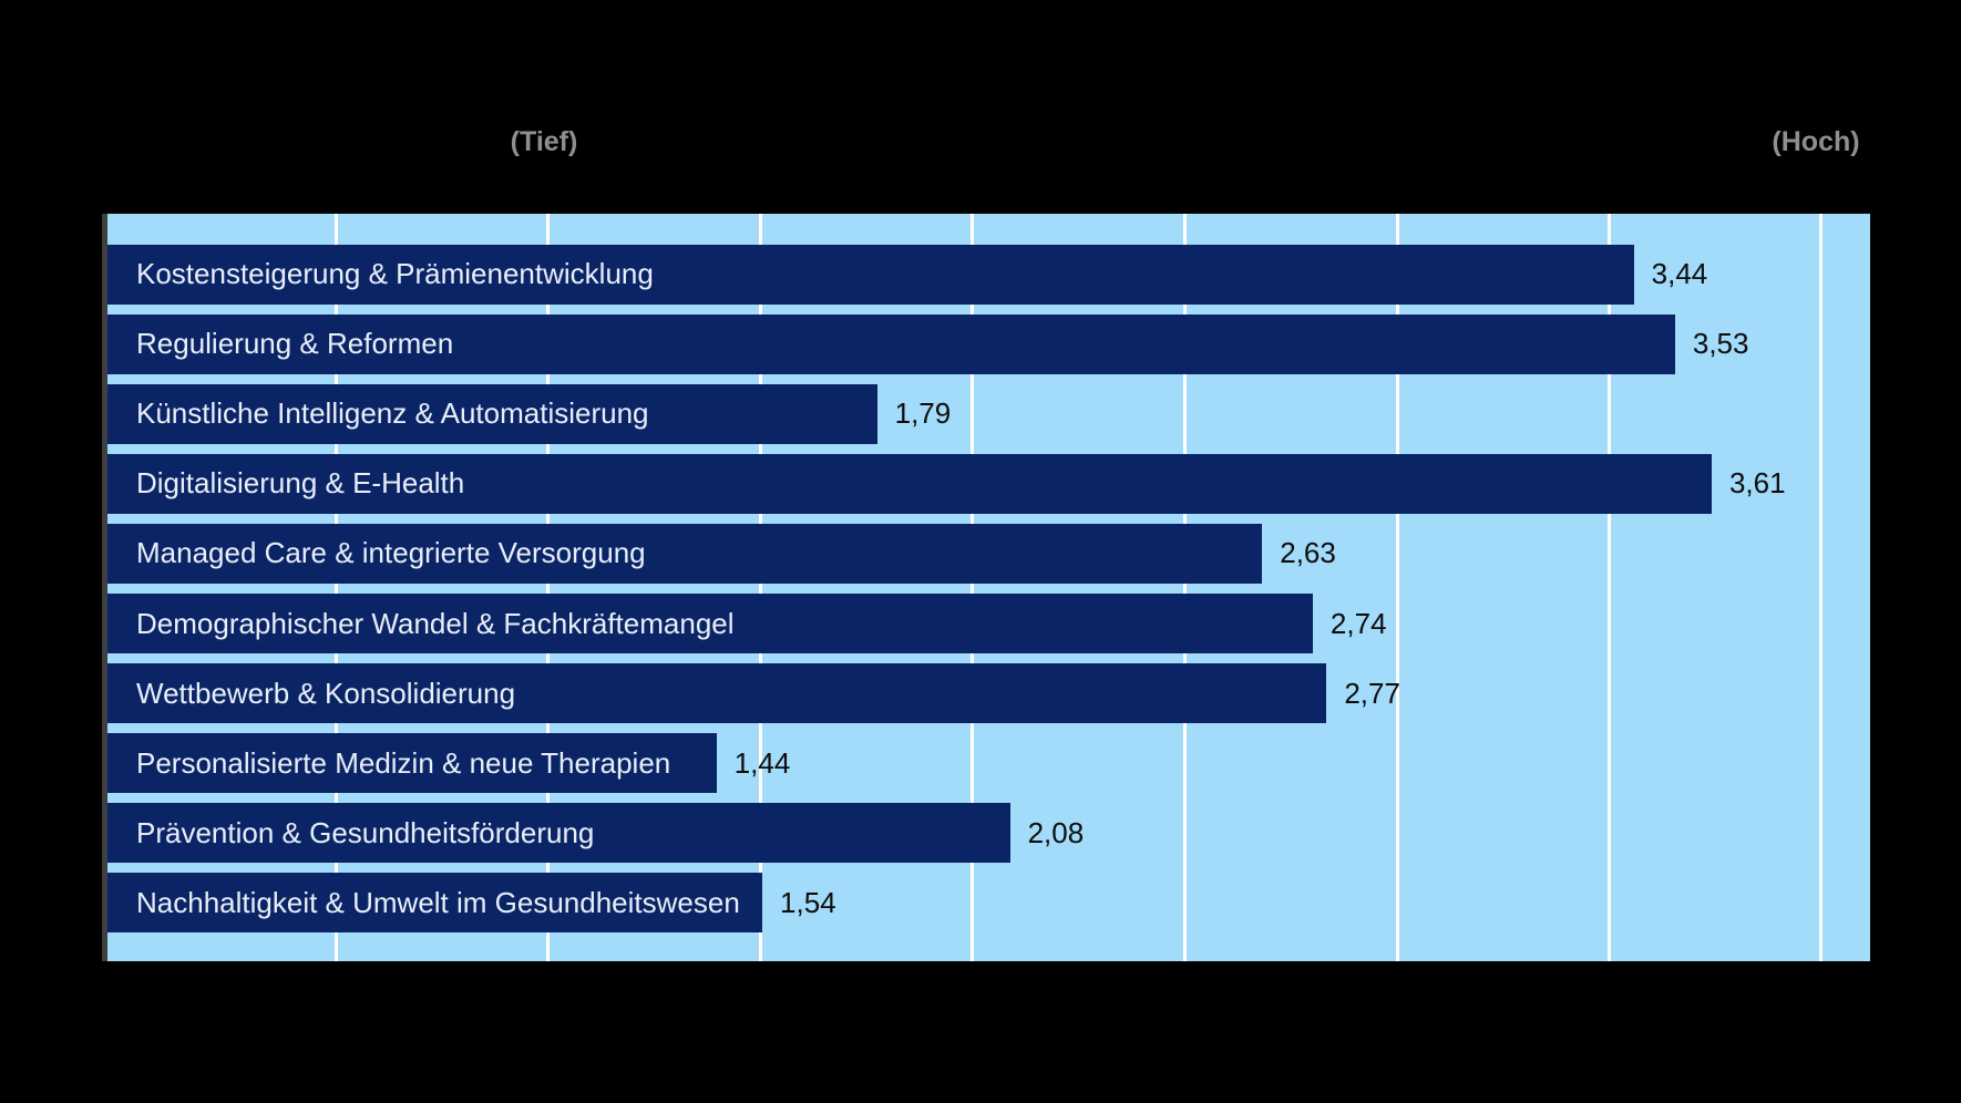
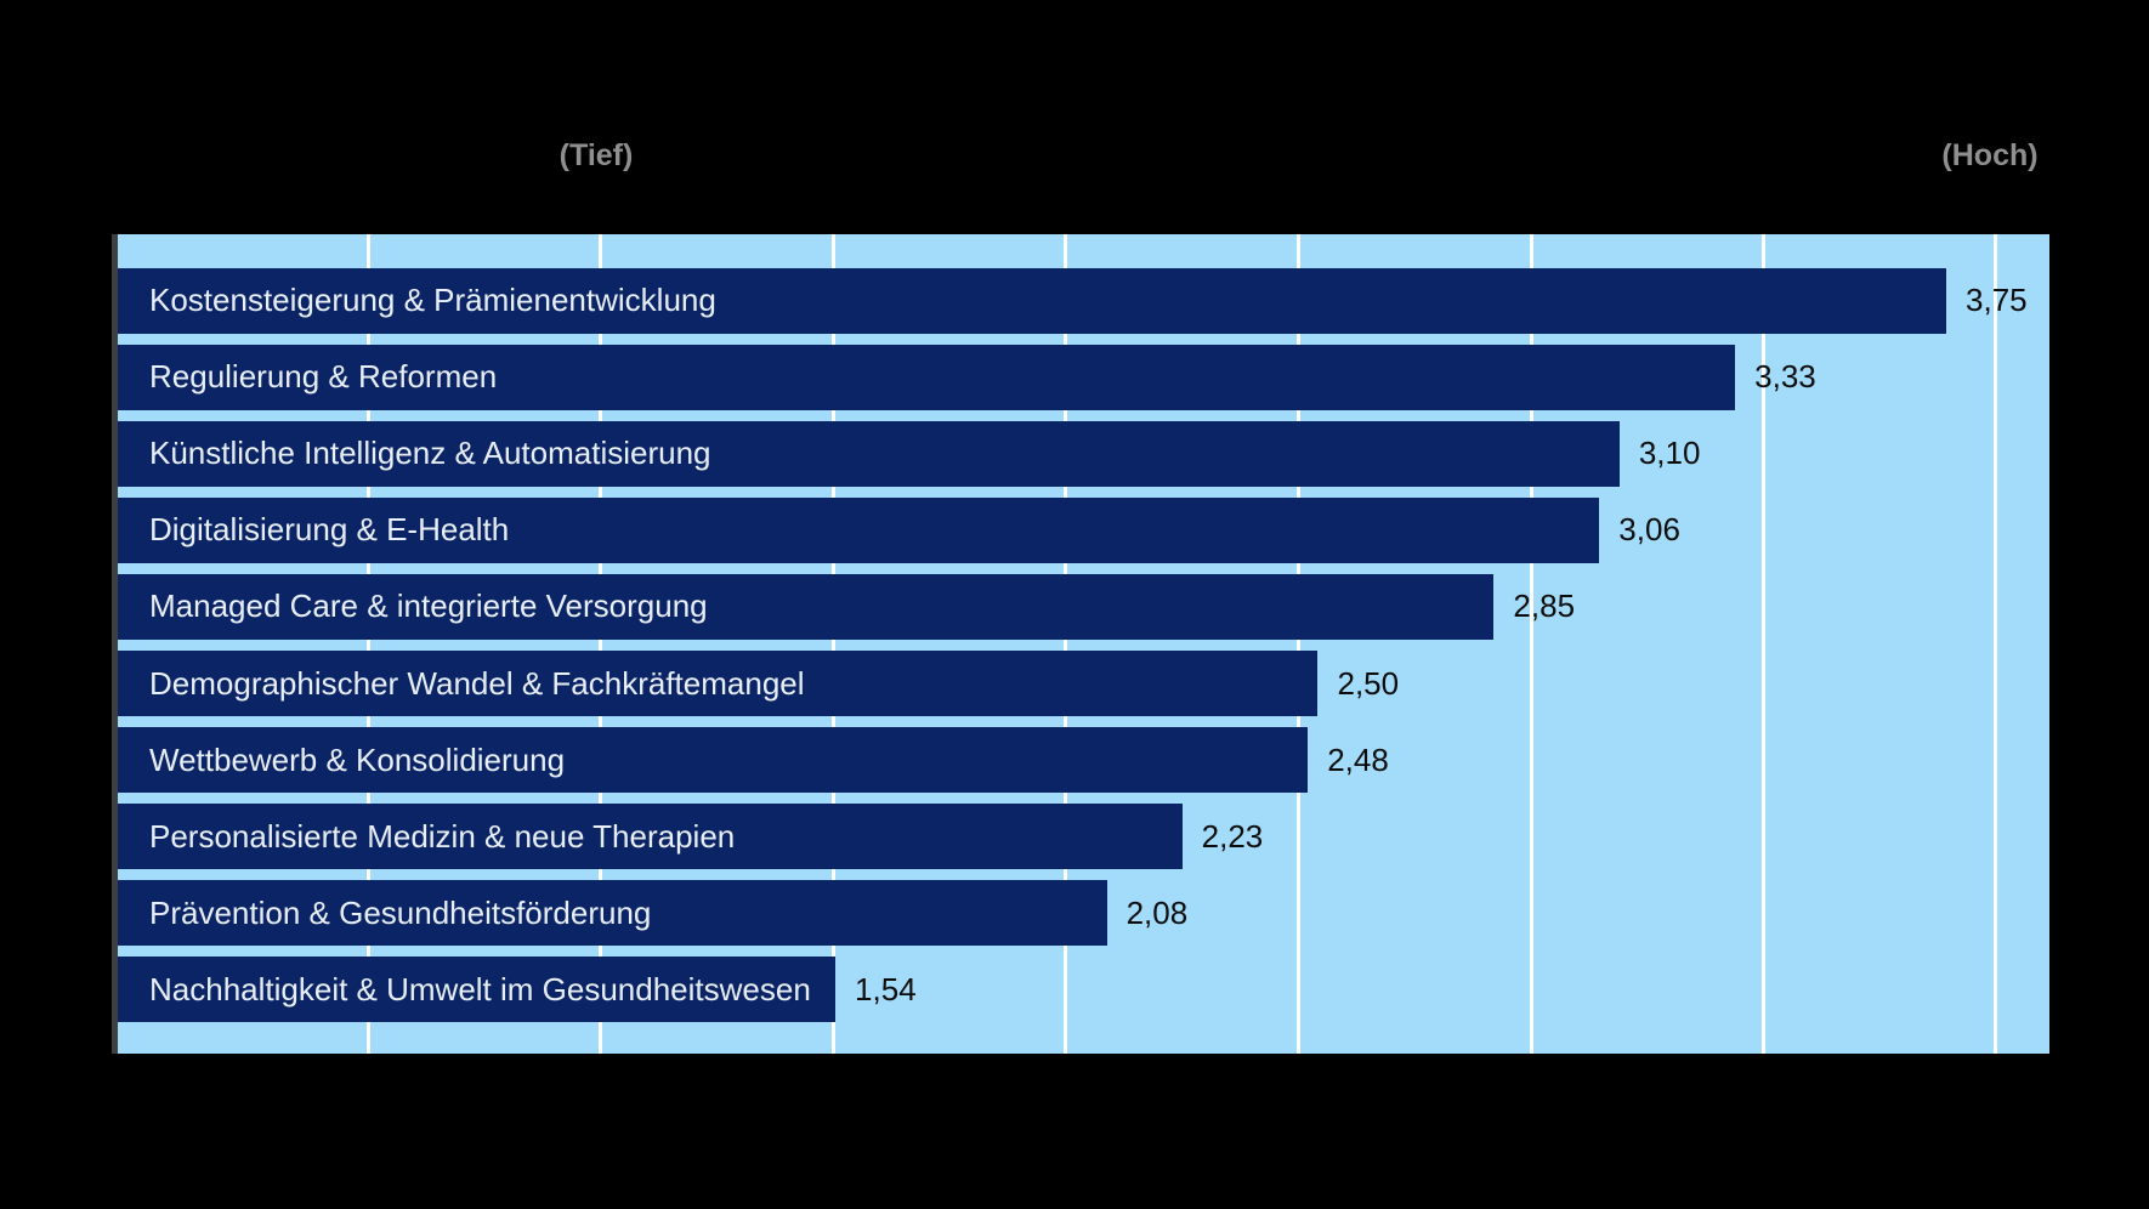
Kostensteigerung & Prämienentwicklung: 3,44 -> 3,75
Regulierung & Reformen: 3,53 -> 3,33
Künstliche Intelligenz & Automatisierung: 1,79 -> 3,10
Digitalisierung & E-Health: 3,61 -> 3,06
Managed Care & integrierte Versorgung: 2,63 -> 2,85
Demographischer Wandel & Fachkräftemangel: 2,74 -> 2,50
Wettbewerb & Konsolidierung: 2,77 -> 2,48
Personalisierte Medizin & neue Therapien: 1,44 -> 2,23
